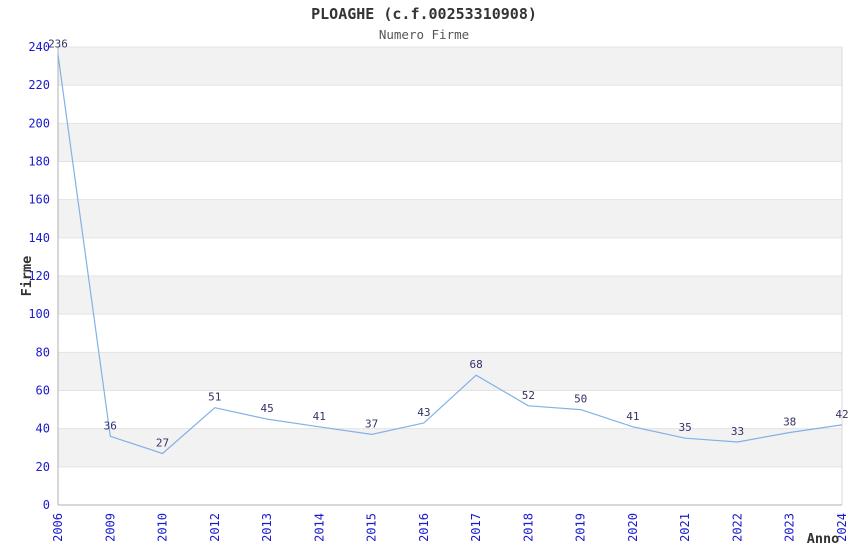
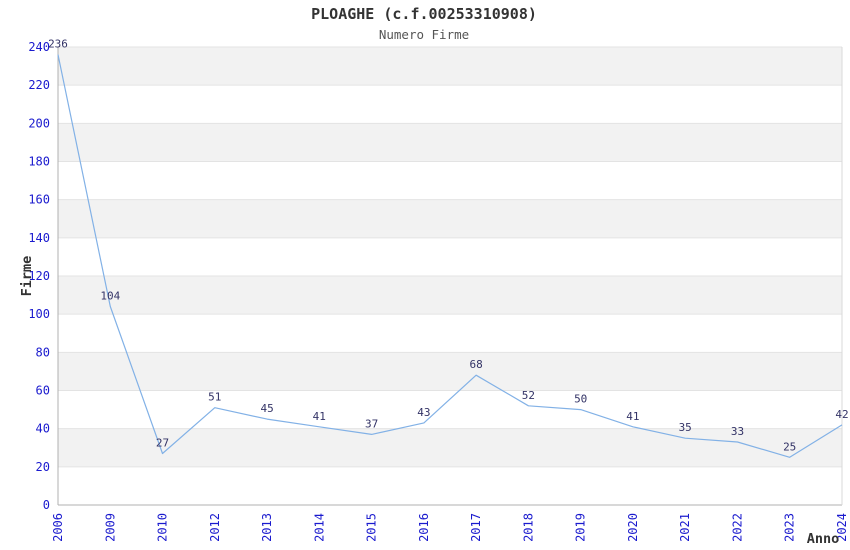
2009: 36 -> 104
2023: 38 -> 25
